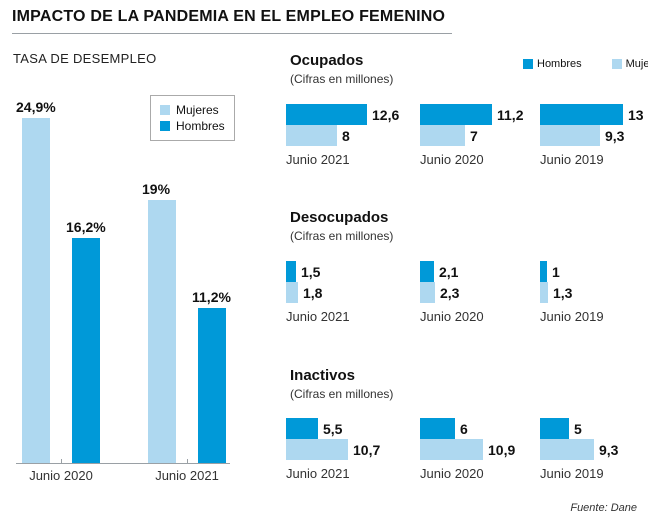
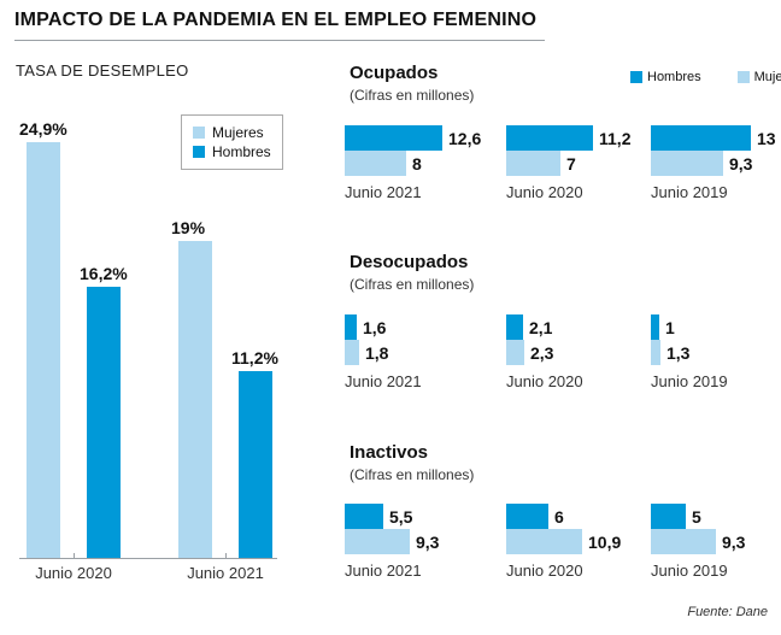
Desocupados/Hombres/Junio 2021: 1,5 -> 1,6
Inactivos/Mujeres/Junio 2021: 10,7 -> 9,3
